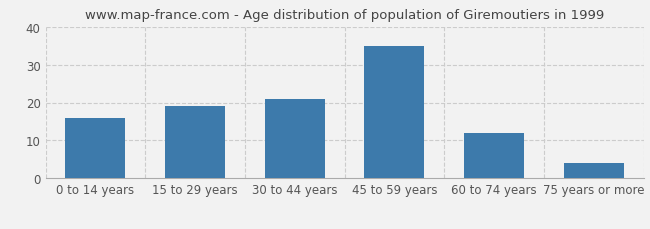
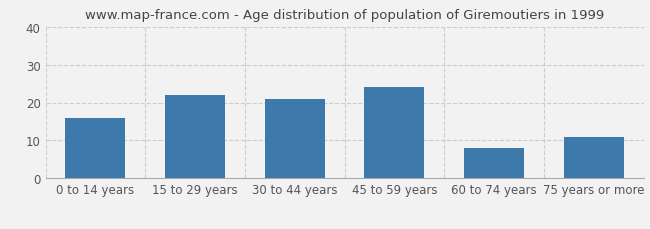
15 to 29 years: 19 -> 22
45 to 59 years: 35 -> 24
60 to 74 years: 12 -> 8
75 years or more: 4 -> 11
